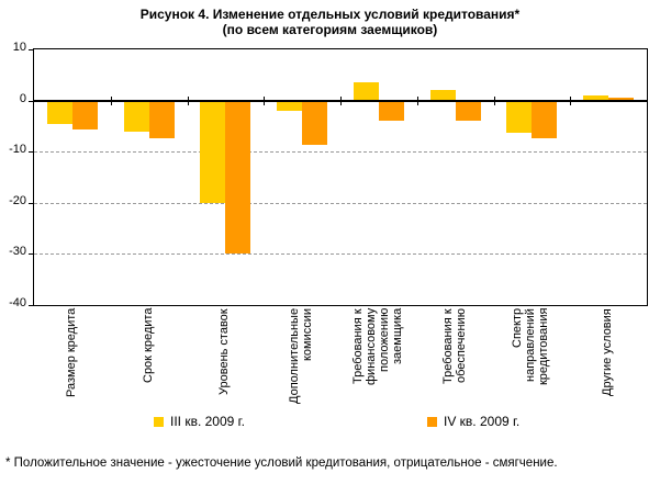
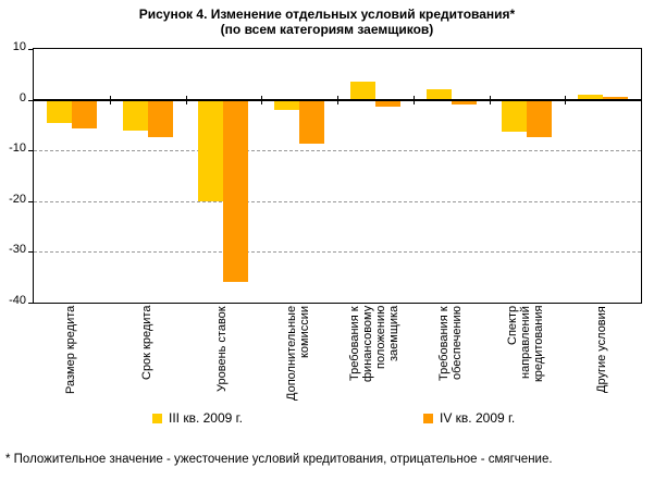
IV кв. 2009 г./Уровень ставок: -30 -> -36
IV кв. 2009 г./Требования к финансовому положению заемщика: -4 -> -1
IV кв. 2009 г./Требования к обеспечению: -4 -> -1
